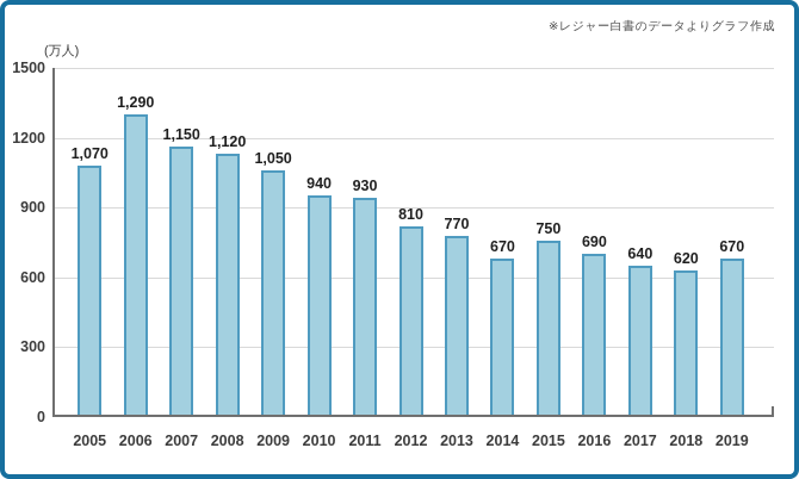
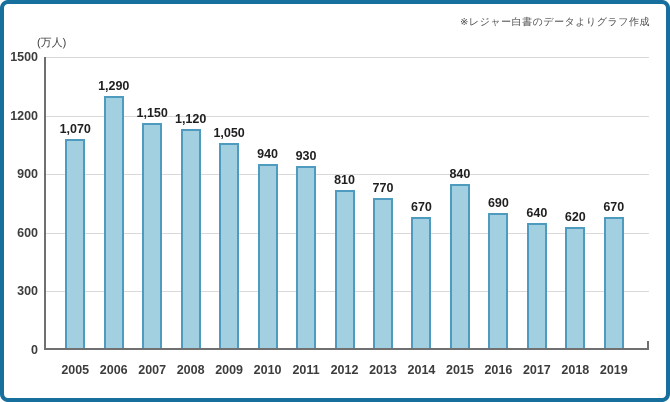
2015: 750 -> 840
